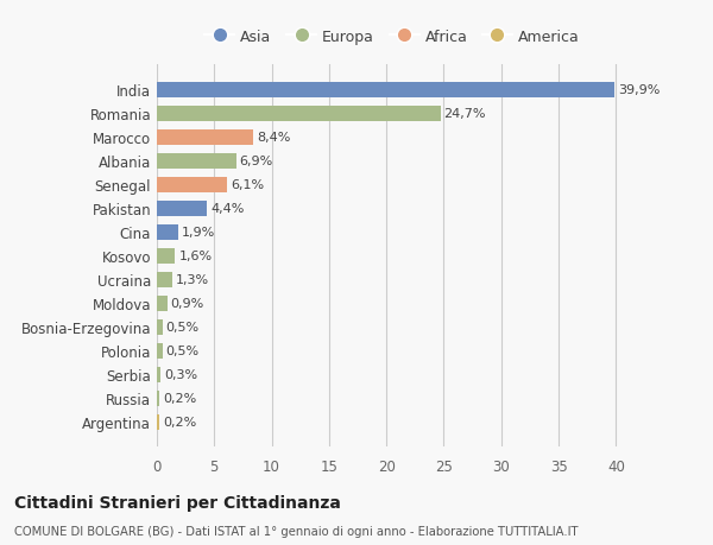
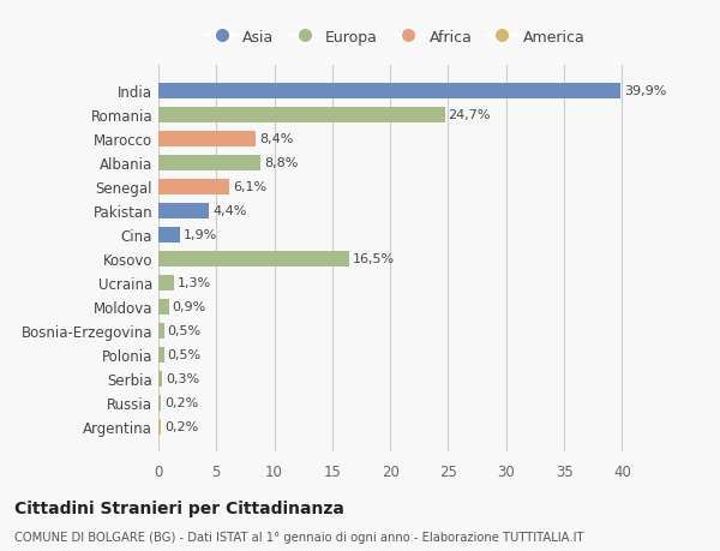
Albania: 6,9% -> 8,8%
Kosovo: 1,6% -> 16,5%
